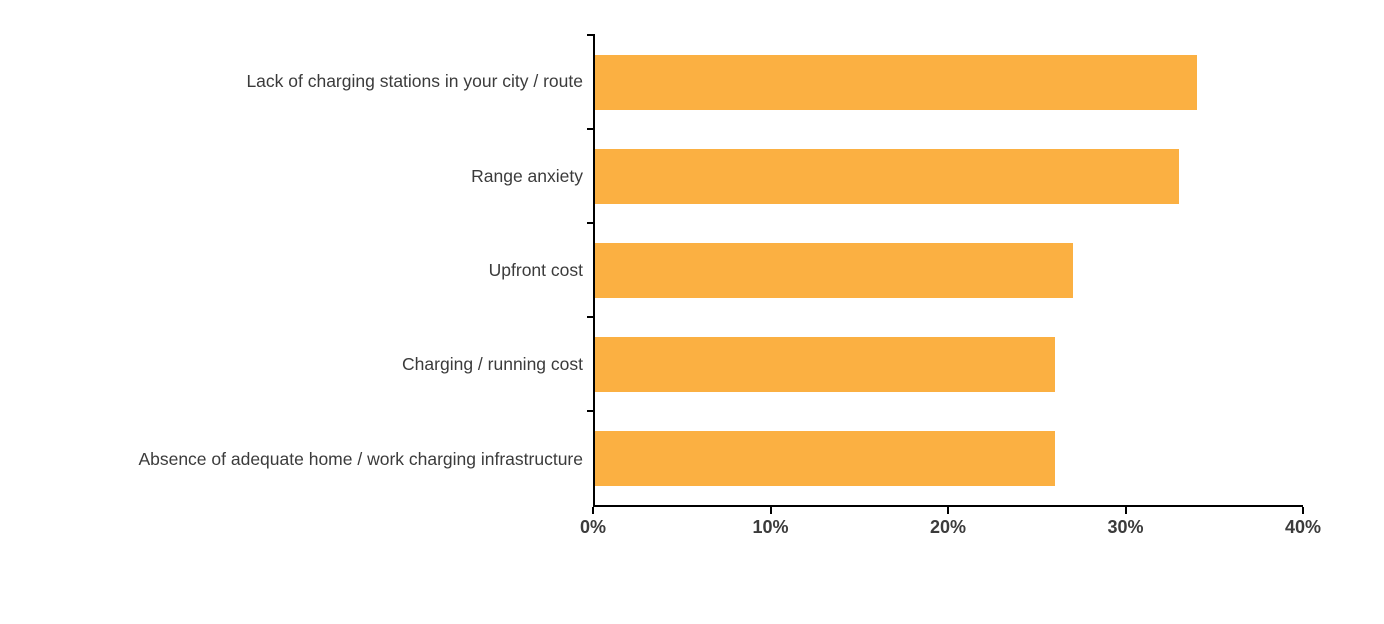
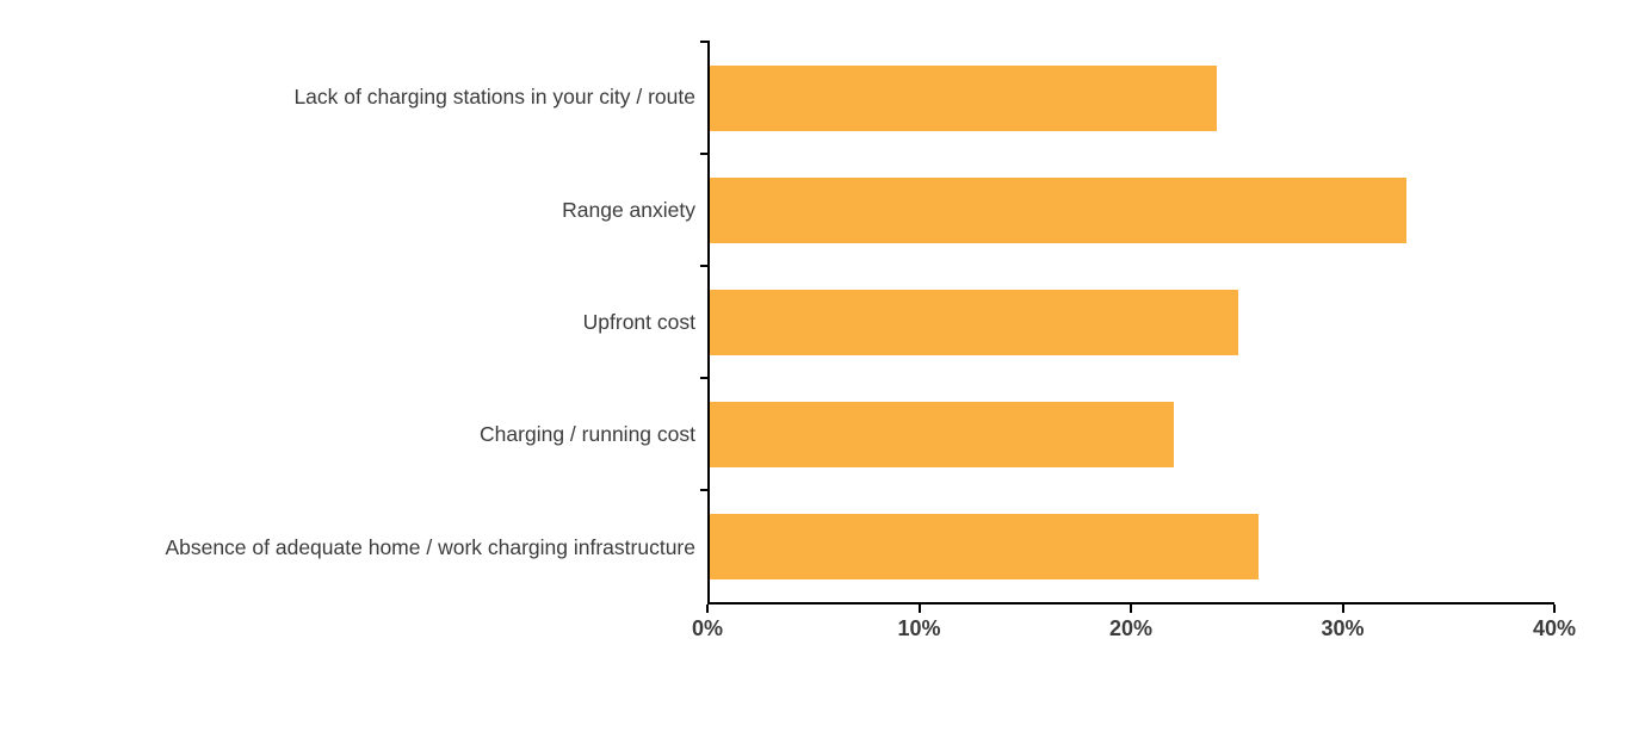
Lack of charging stations in your city / route: 34% -> 24%
Upfront cost: 27% -> 25%
Charging / running cost: 26% -> 22%
